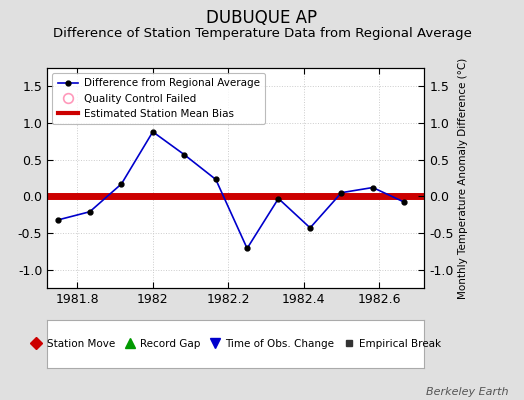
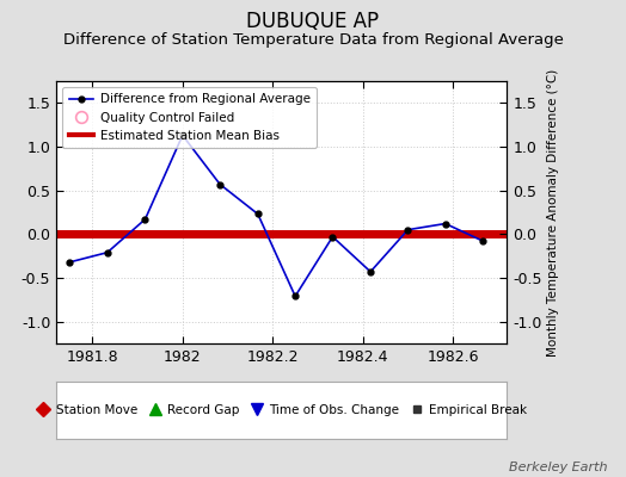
1982: 0.88 -> 1.13
